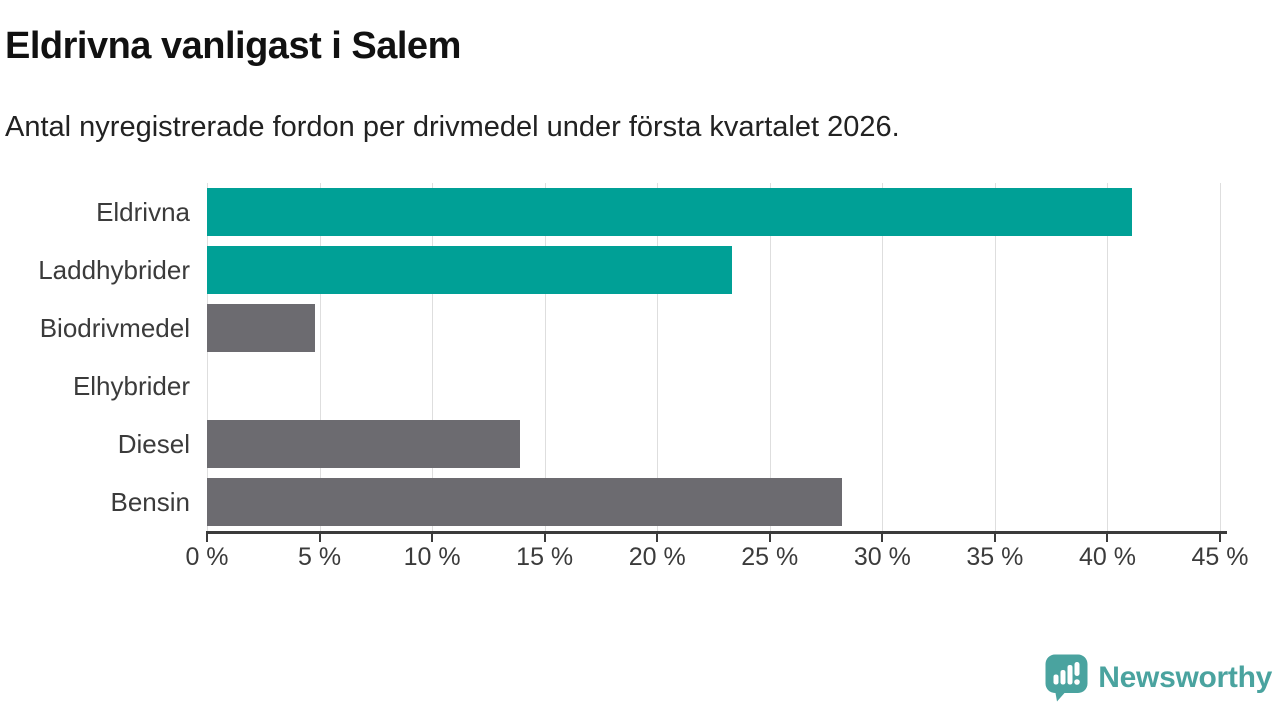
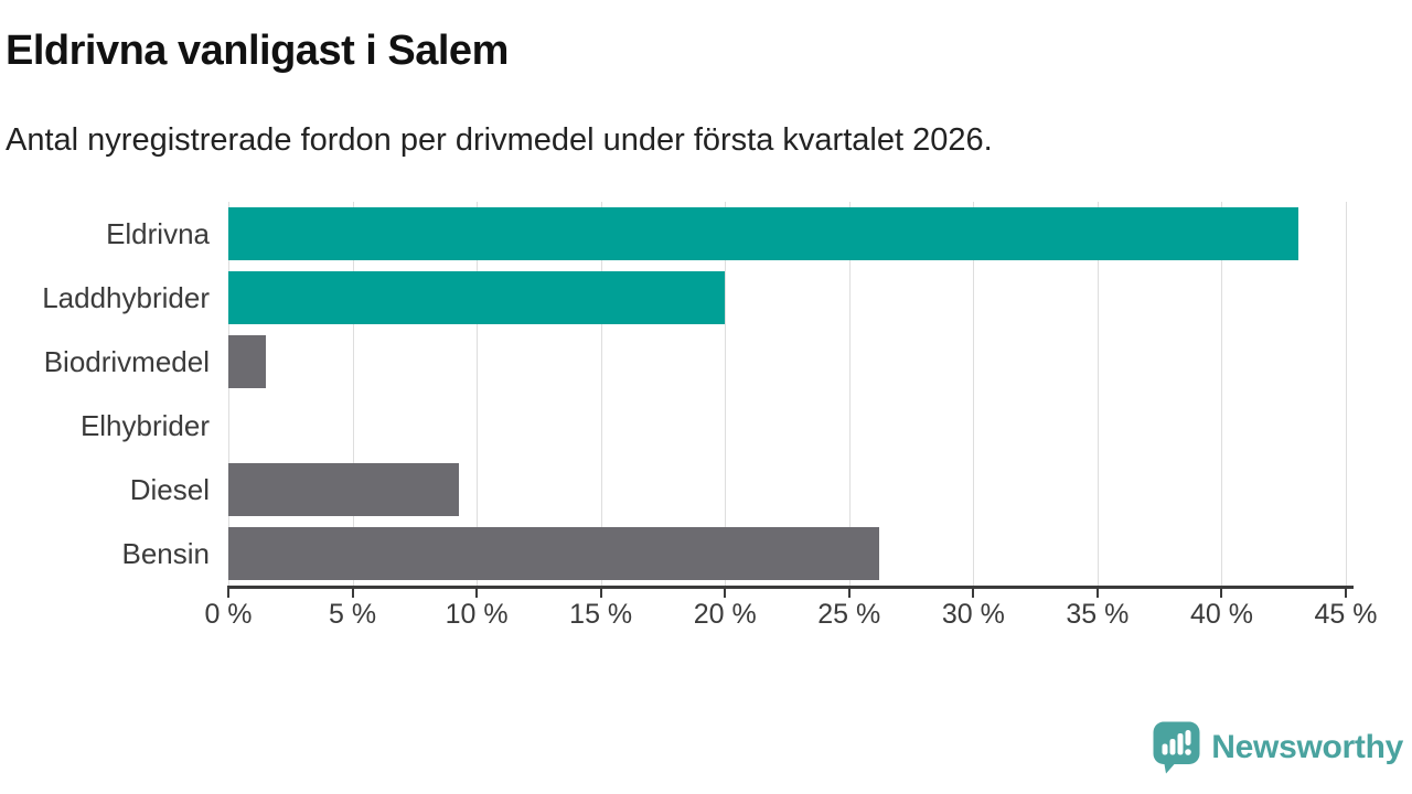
Eldrivna: 41.1% -> 43.1%
Laddhybrider: 23.3% -> 20.0%
Biodrivmedel: 4.8% -> 1.5%
Diesel: 13.9% -> 9.3%
Bensin: 28.2% -> 26.2%
